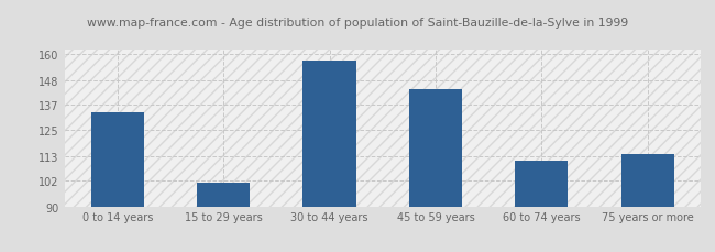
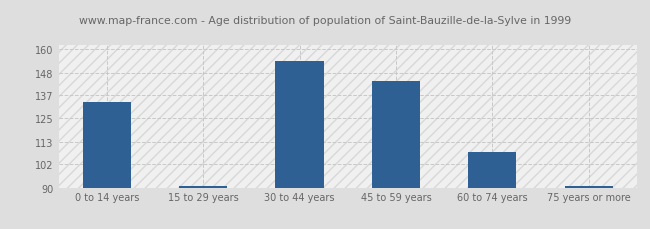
15 to 29 years: 101 -> 91
30 to 44 years: 157 -> 154
60 to 74 years: 111 -> 108
75 years or more: 114 -> 91
